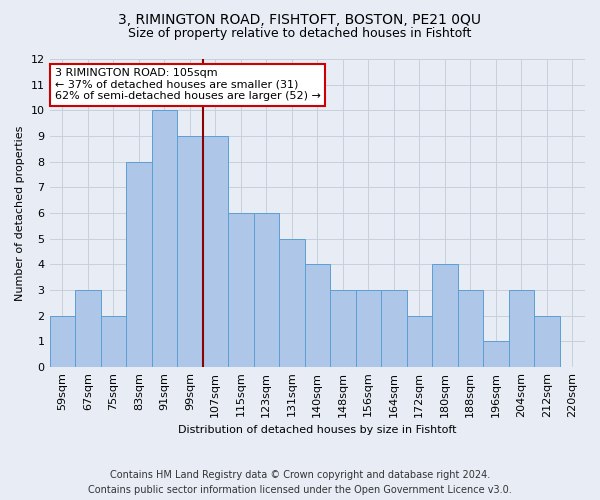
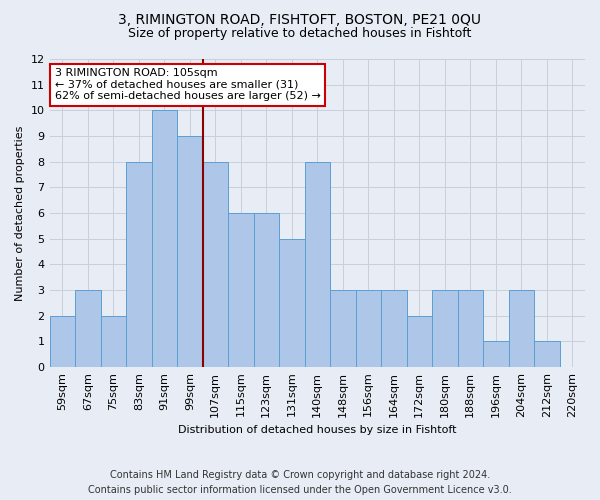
107sqm: 9 -> 8
140sqm: 4 -> 8
180sqm: 4 -> 3
212sqm: 2 -> 1
